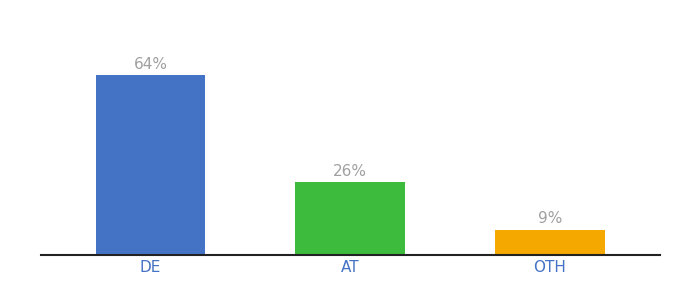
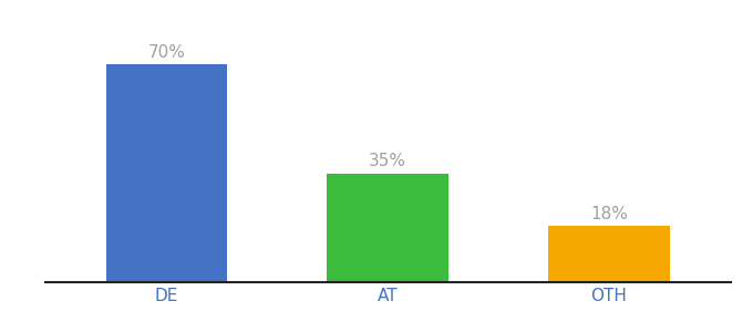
DE: 64% -> 70%
AT: 26% -> 35%
OTH: 9% -> 18%
